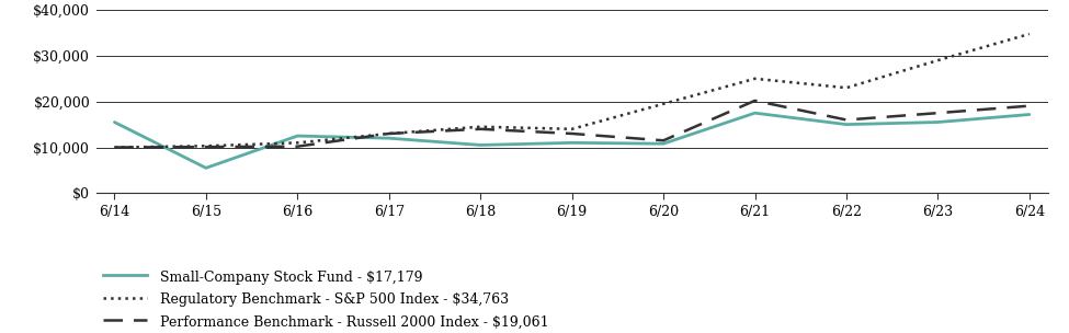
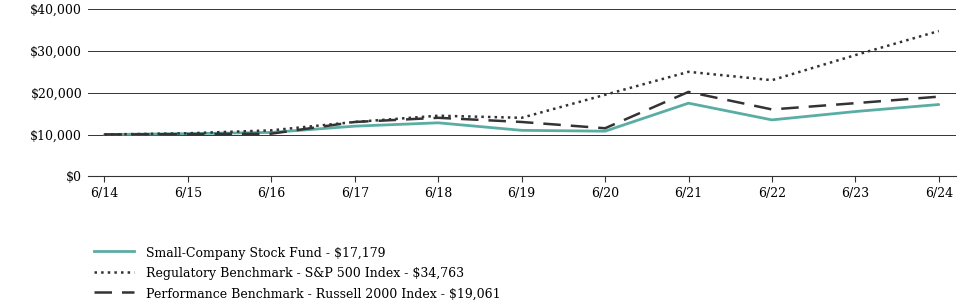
Small-Company Stock Fund - $17,179/6/14: $15,500 -> $10,000
Small-Company Stock Fund - $17,179/6/15: $5,500 -> $10,200
Small-Company Stock Fund - $17,179/6/16: $12,500 -> $10,500
Small-Company Stock Fund - $17,179/6/18: $10,500 -> $12,800
Small-Company Stock Fund - $17,179/6/22: $15,000 -> $13,500
